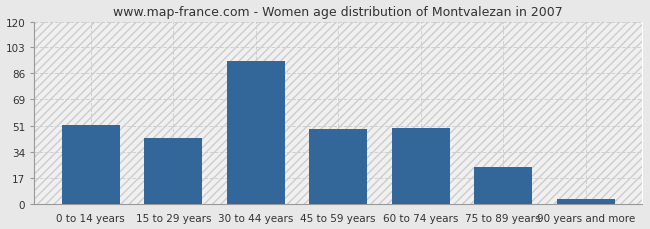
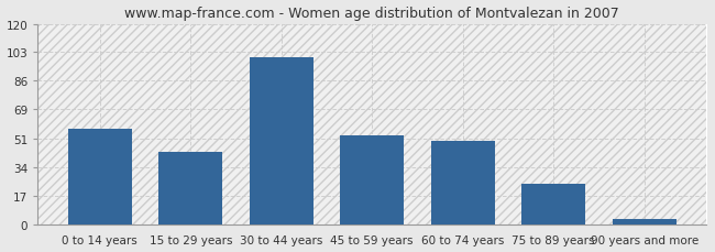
0 to 14 years: 52 -> 57
30 to 44 years: 94 -> 100
45 to 59 years: 49 -> 53
